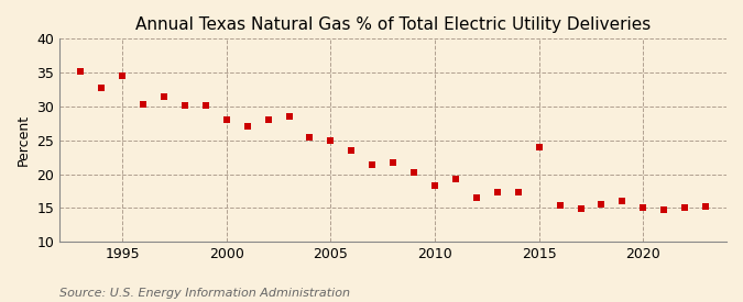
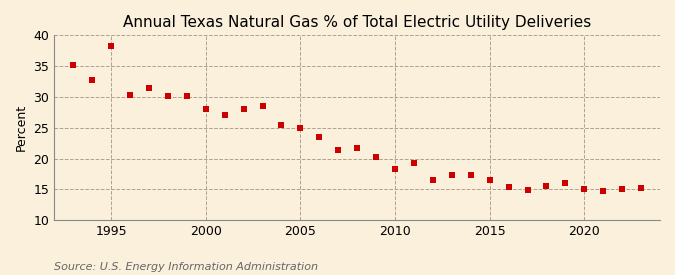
1995: 34.6 -> 38.2
2015: 24.0 -> 16.5
